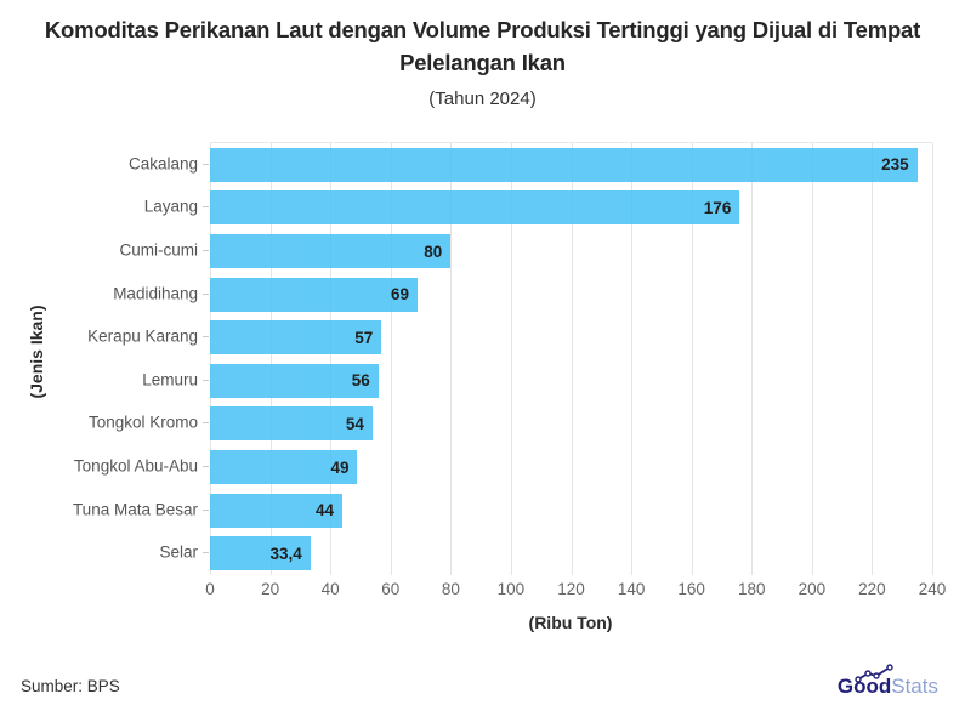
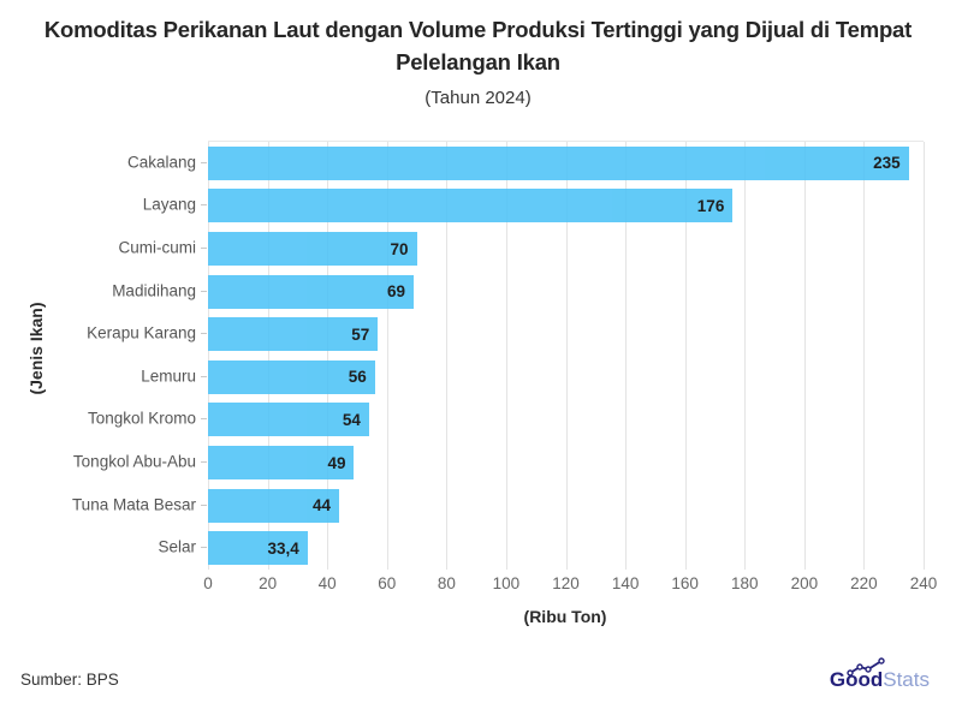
Cumi-cumi: 80 -> 70
